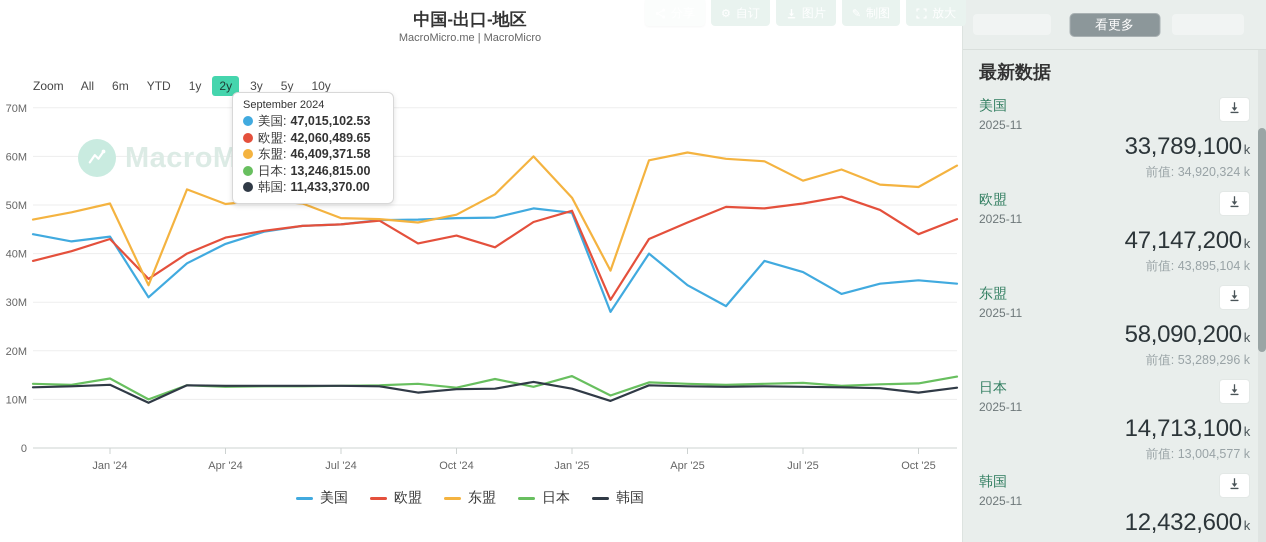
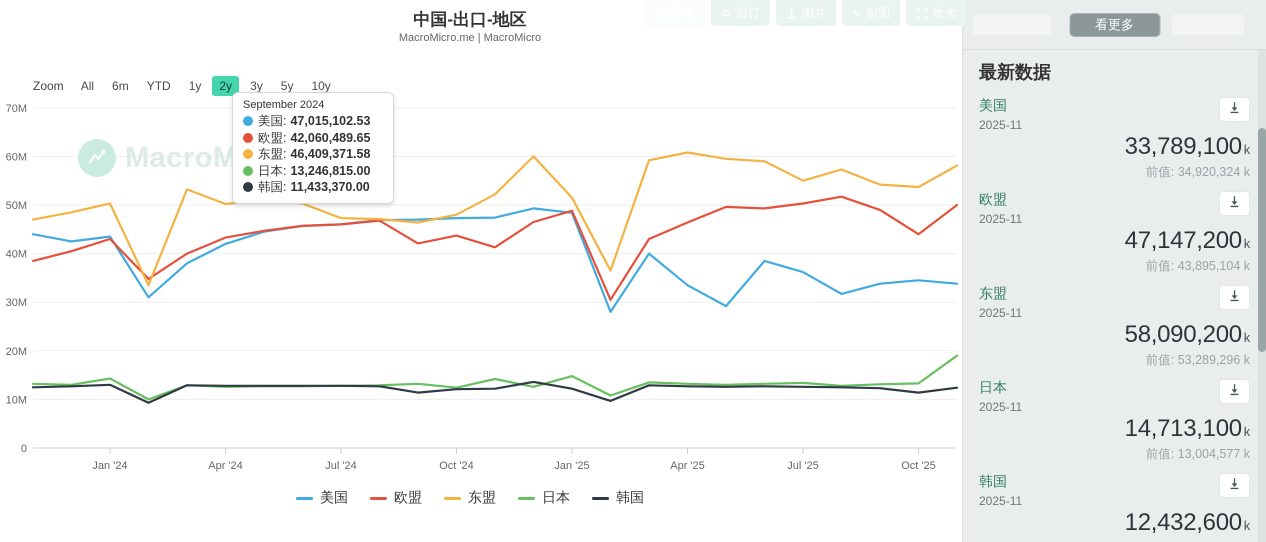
欧盟/2025-11: 47M -> 50M
日本/2025-11: 15M -> 19M
